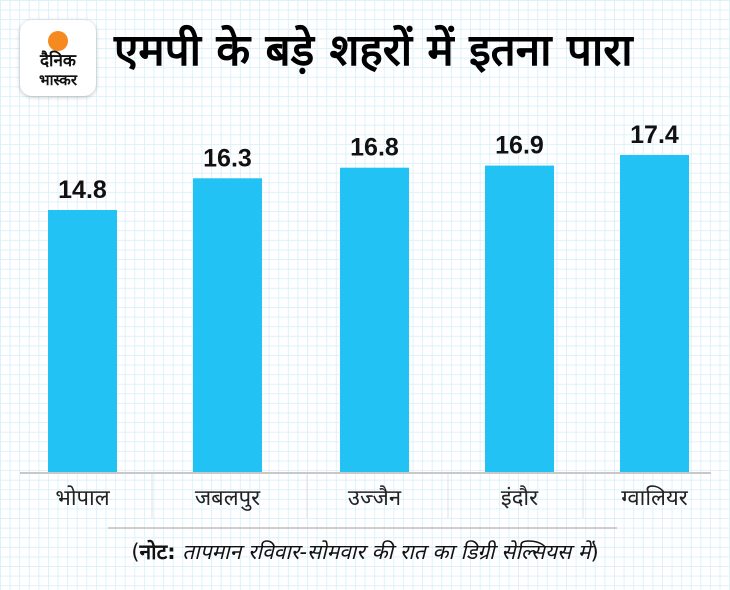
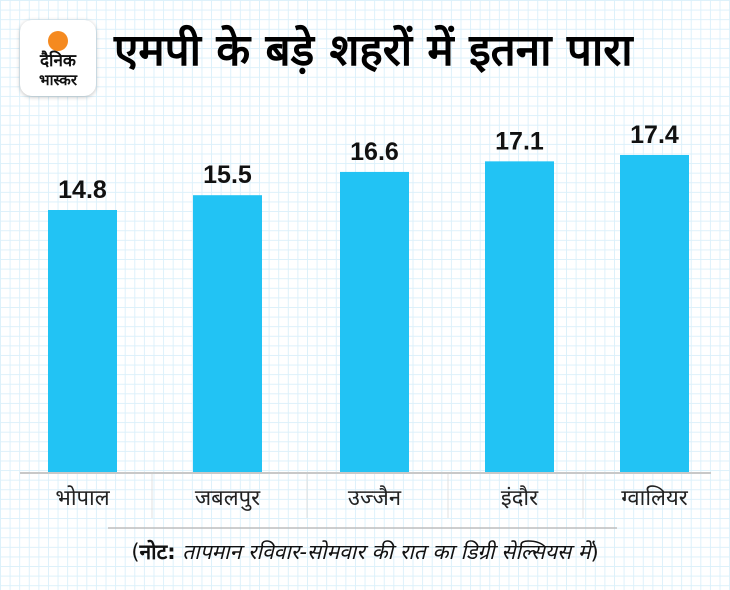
जबलपुर: 16.3 -> 15.5
उज्जैन: 16.8 -> 16.6
इंदौर: 16.9 -> 17.1
